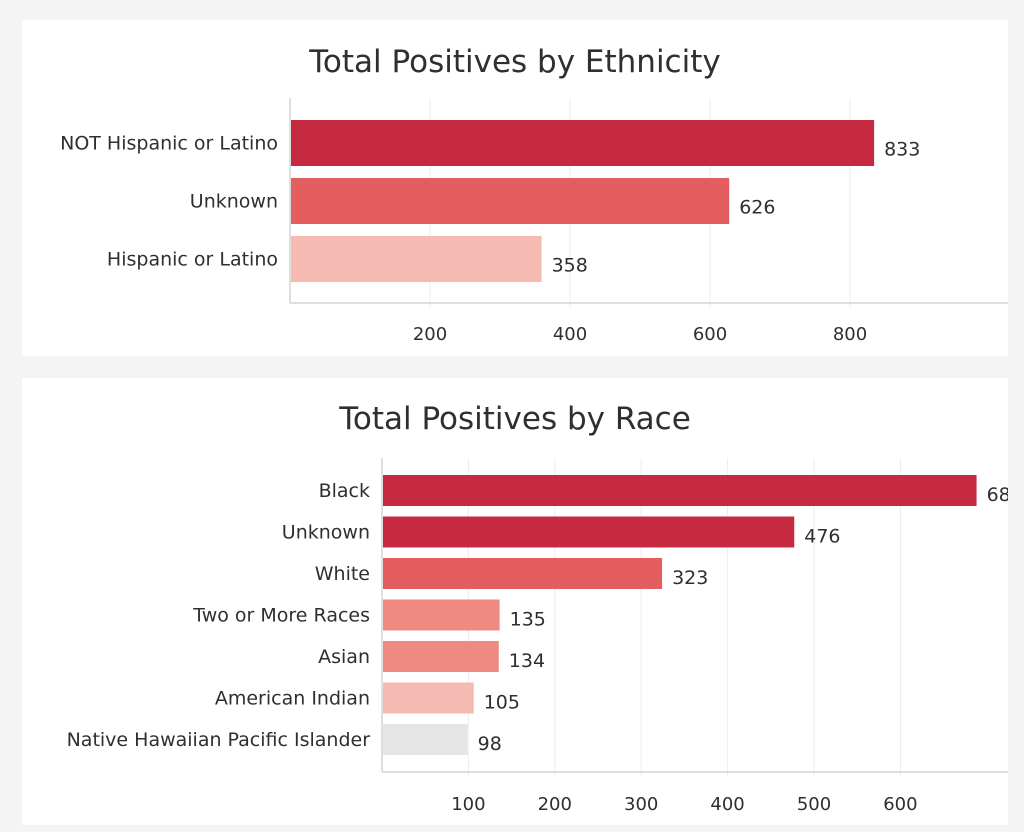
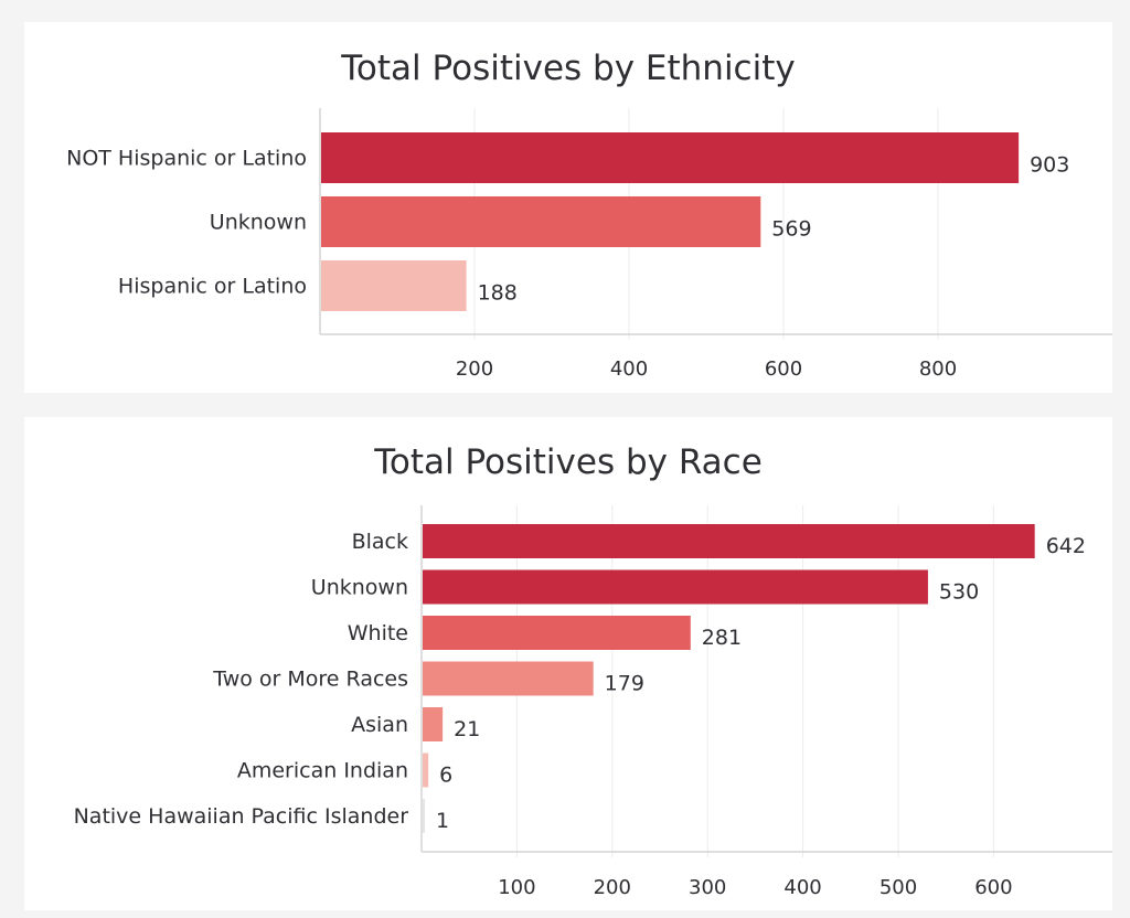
Total Positives by Ethnicity/NOT Hispanic or Latino: 833 -> 903
Total Positives by Ethnicity/Unknown: 626 -> 569
Total Positives by Ethnicity/Hispanic or Latino: 358 -> 188
Total Positives by Race/Black: 687 -> 642
Total Positives by Race/Unknown: 476 -> 530
Total Positives by Race/White: 323 -> 281
Total Positives by Race/Two or More Races: 135 -> 179
Total Positives by Race/Asian: 134 -> 21
Total Positives by Race/American Indian: 105 -> 6
Total Positives by Race/Native Hawaiian Pacific Islander: 98 -> 1
